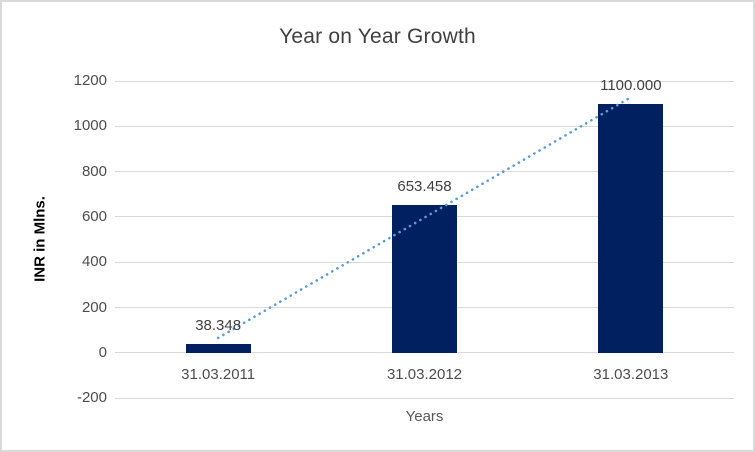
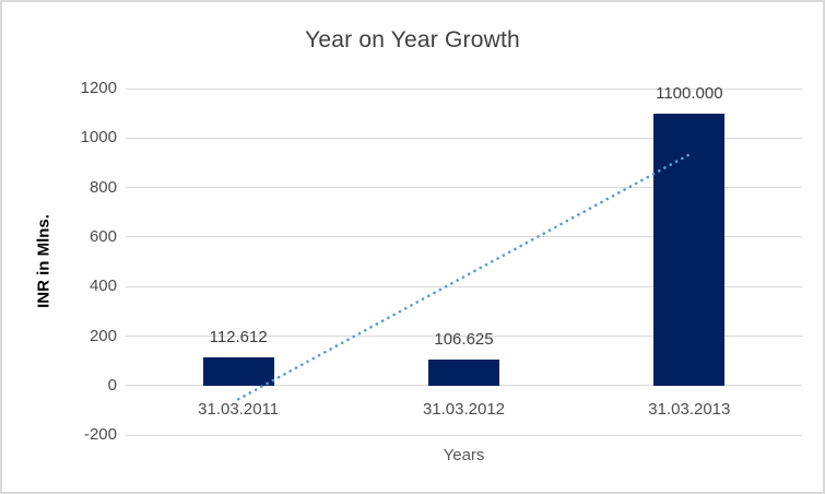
31.03.2011: 38.348 -> 112.612
31.03.2012: 653.458 -> 106.625
